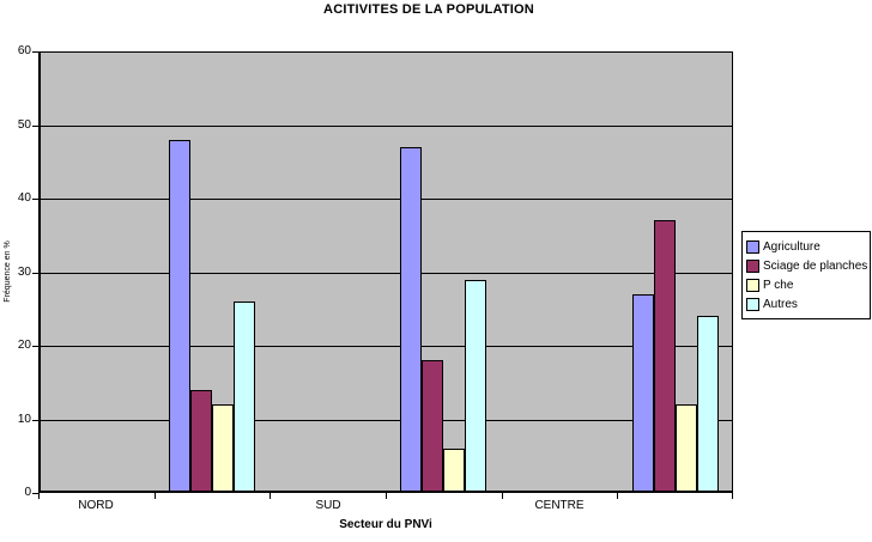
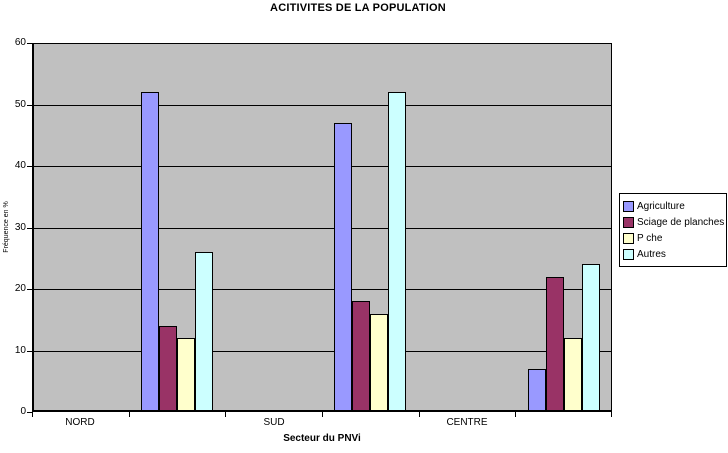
Agriculture/NORD: 48 -> 52
P che/SUD: 6 -> 16
Autres/SUD: 29 -> 52
Agriculture/CENTRE: 27 -> 7
Sciage de planches/CENTRE: 37 -> 22
